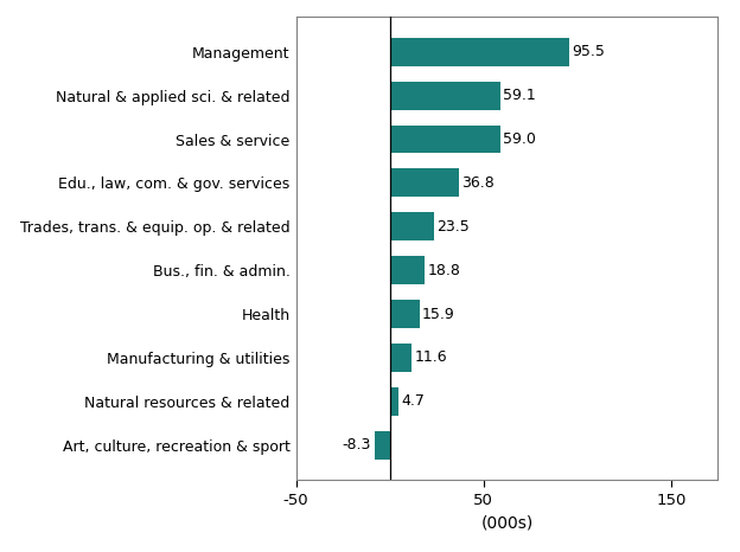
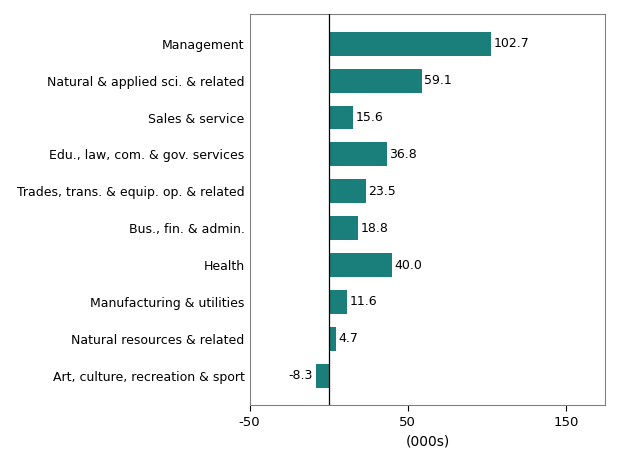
Management: 95.5 -> 102.7
Sales & service: 59.0 -> 15.6
Health: 15.9 -> 40.0
